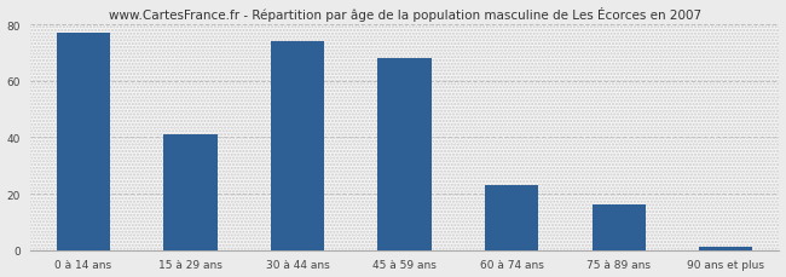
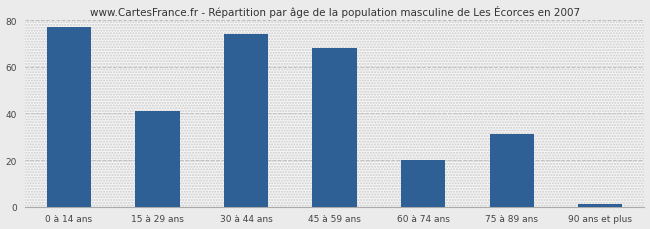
60 à 74 ans: 23 -> 20
75 à 89 ans: 16 -> 31
